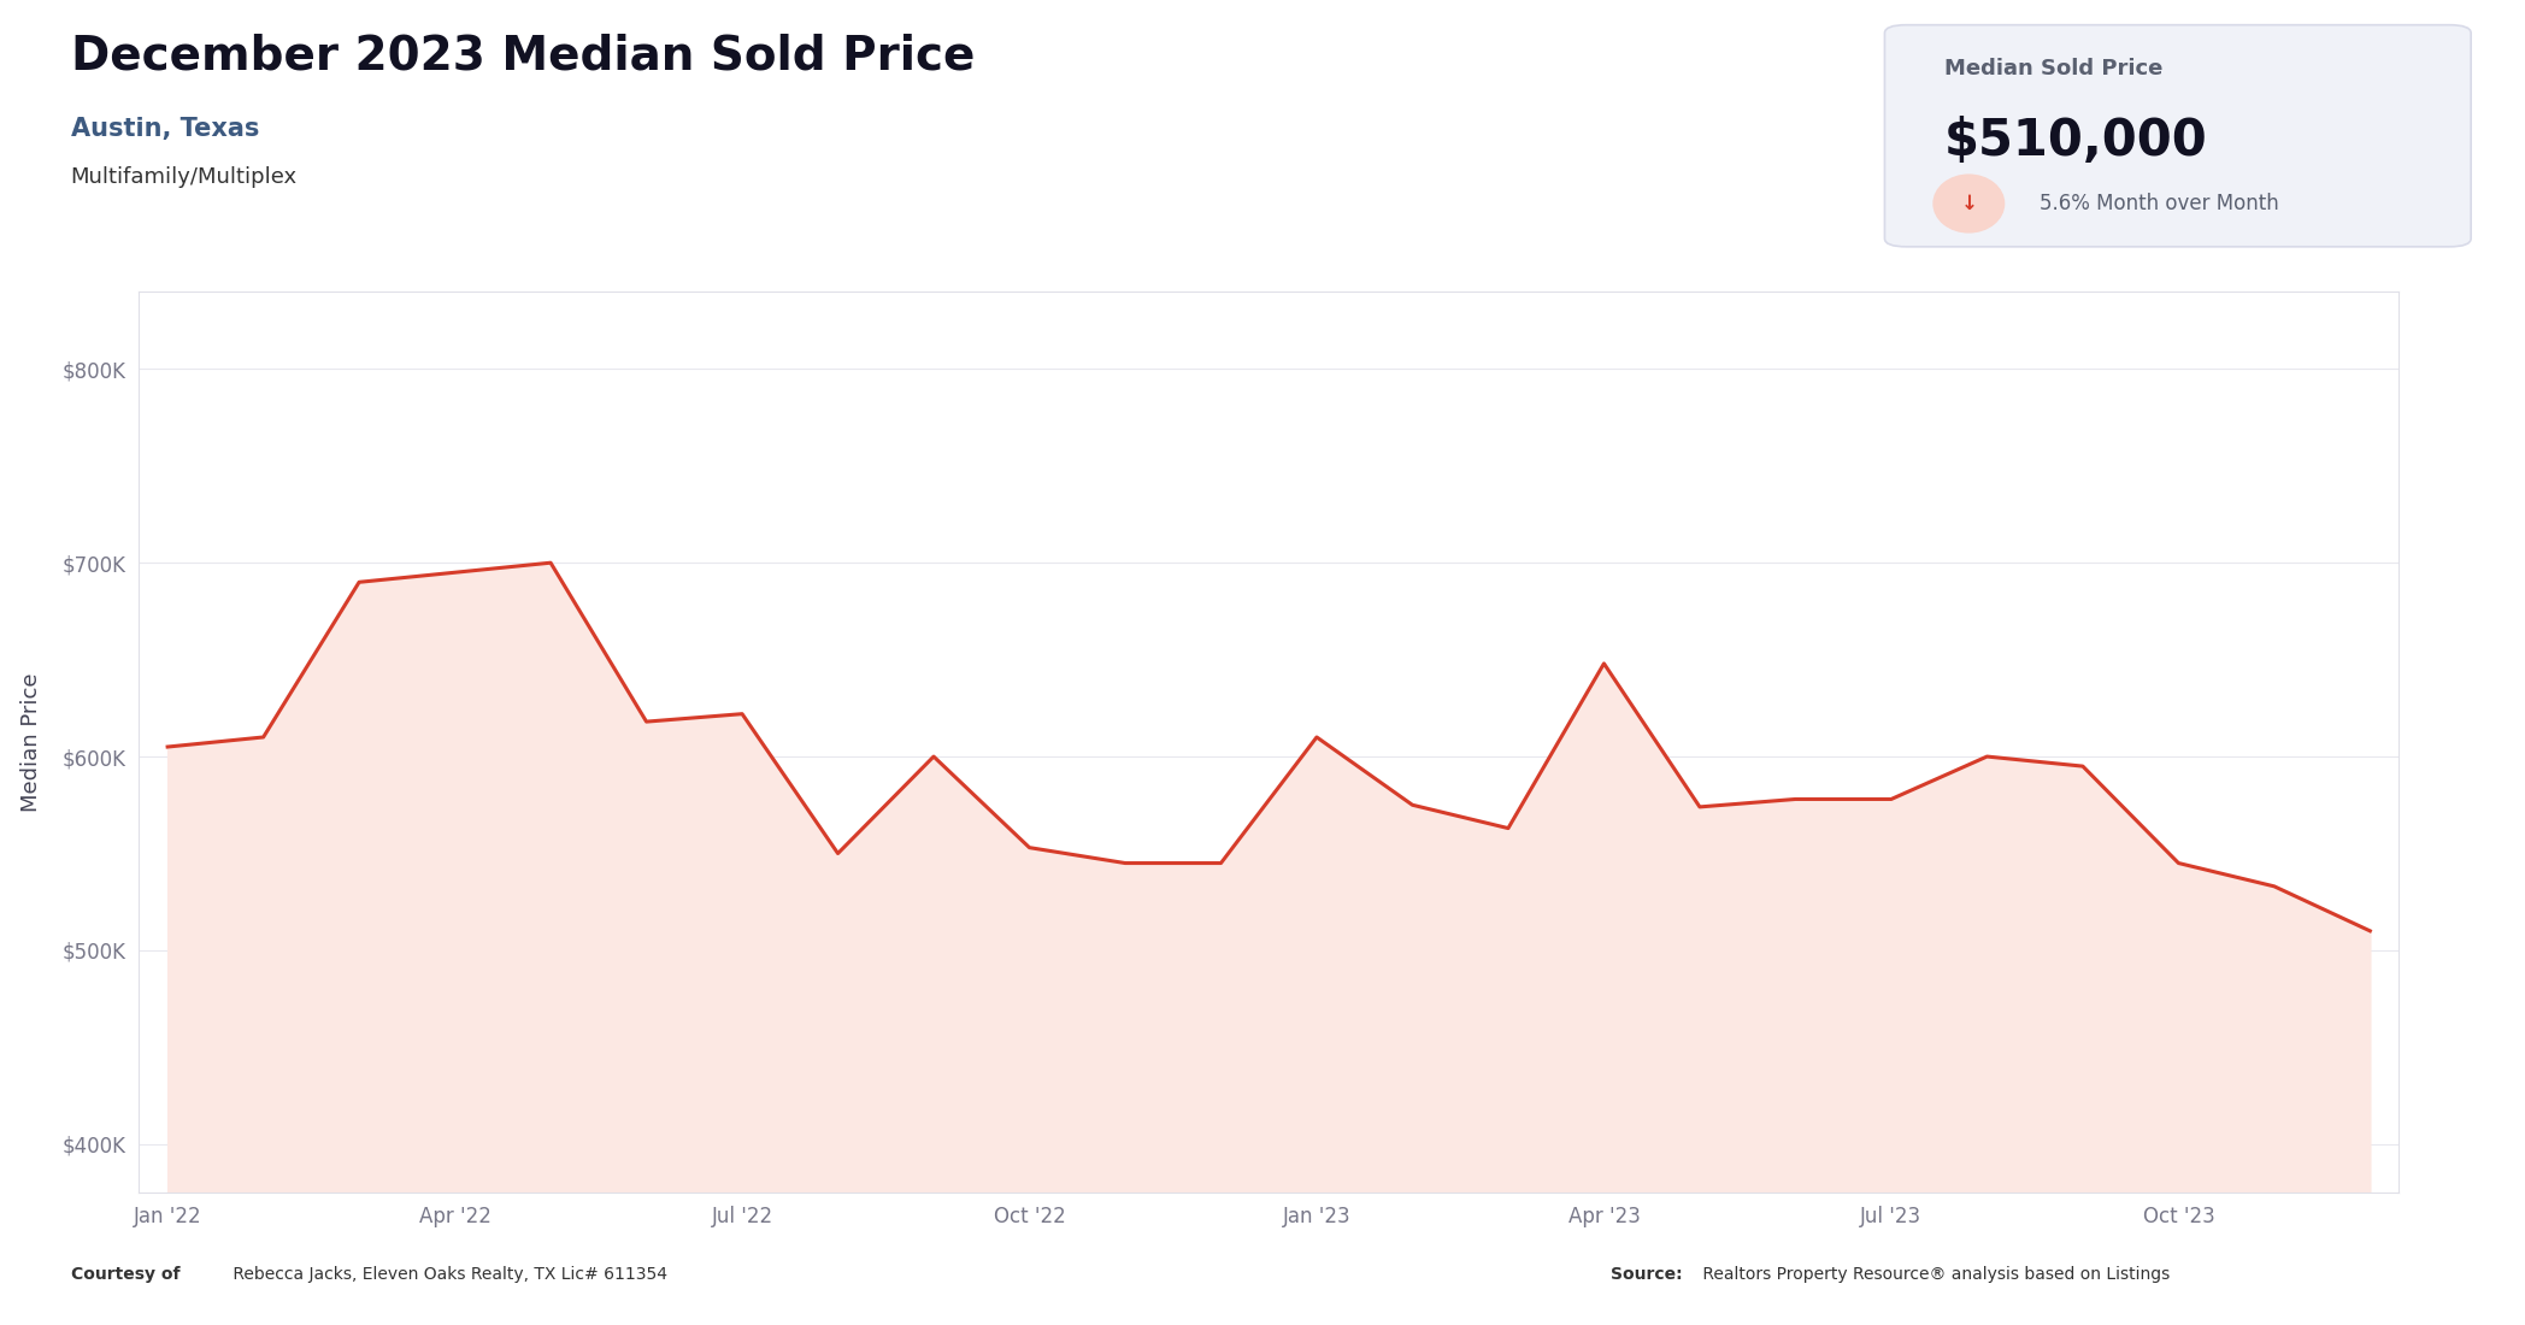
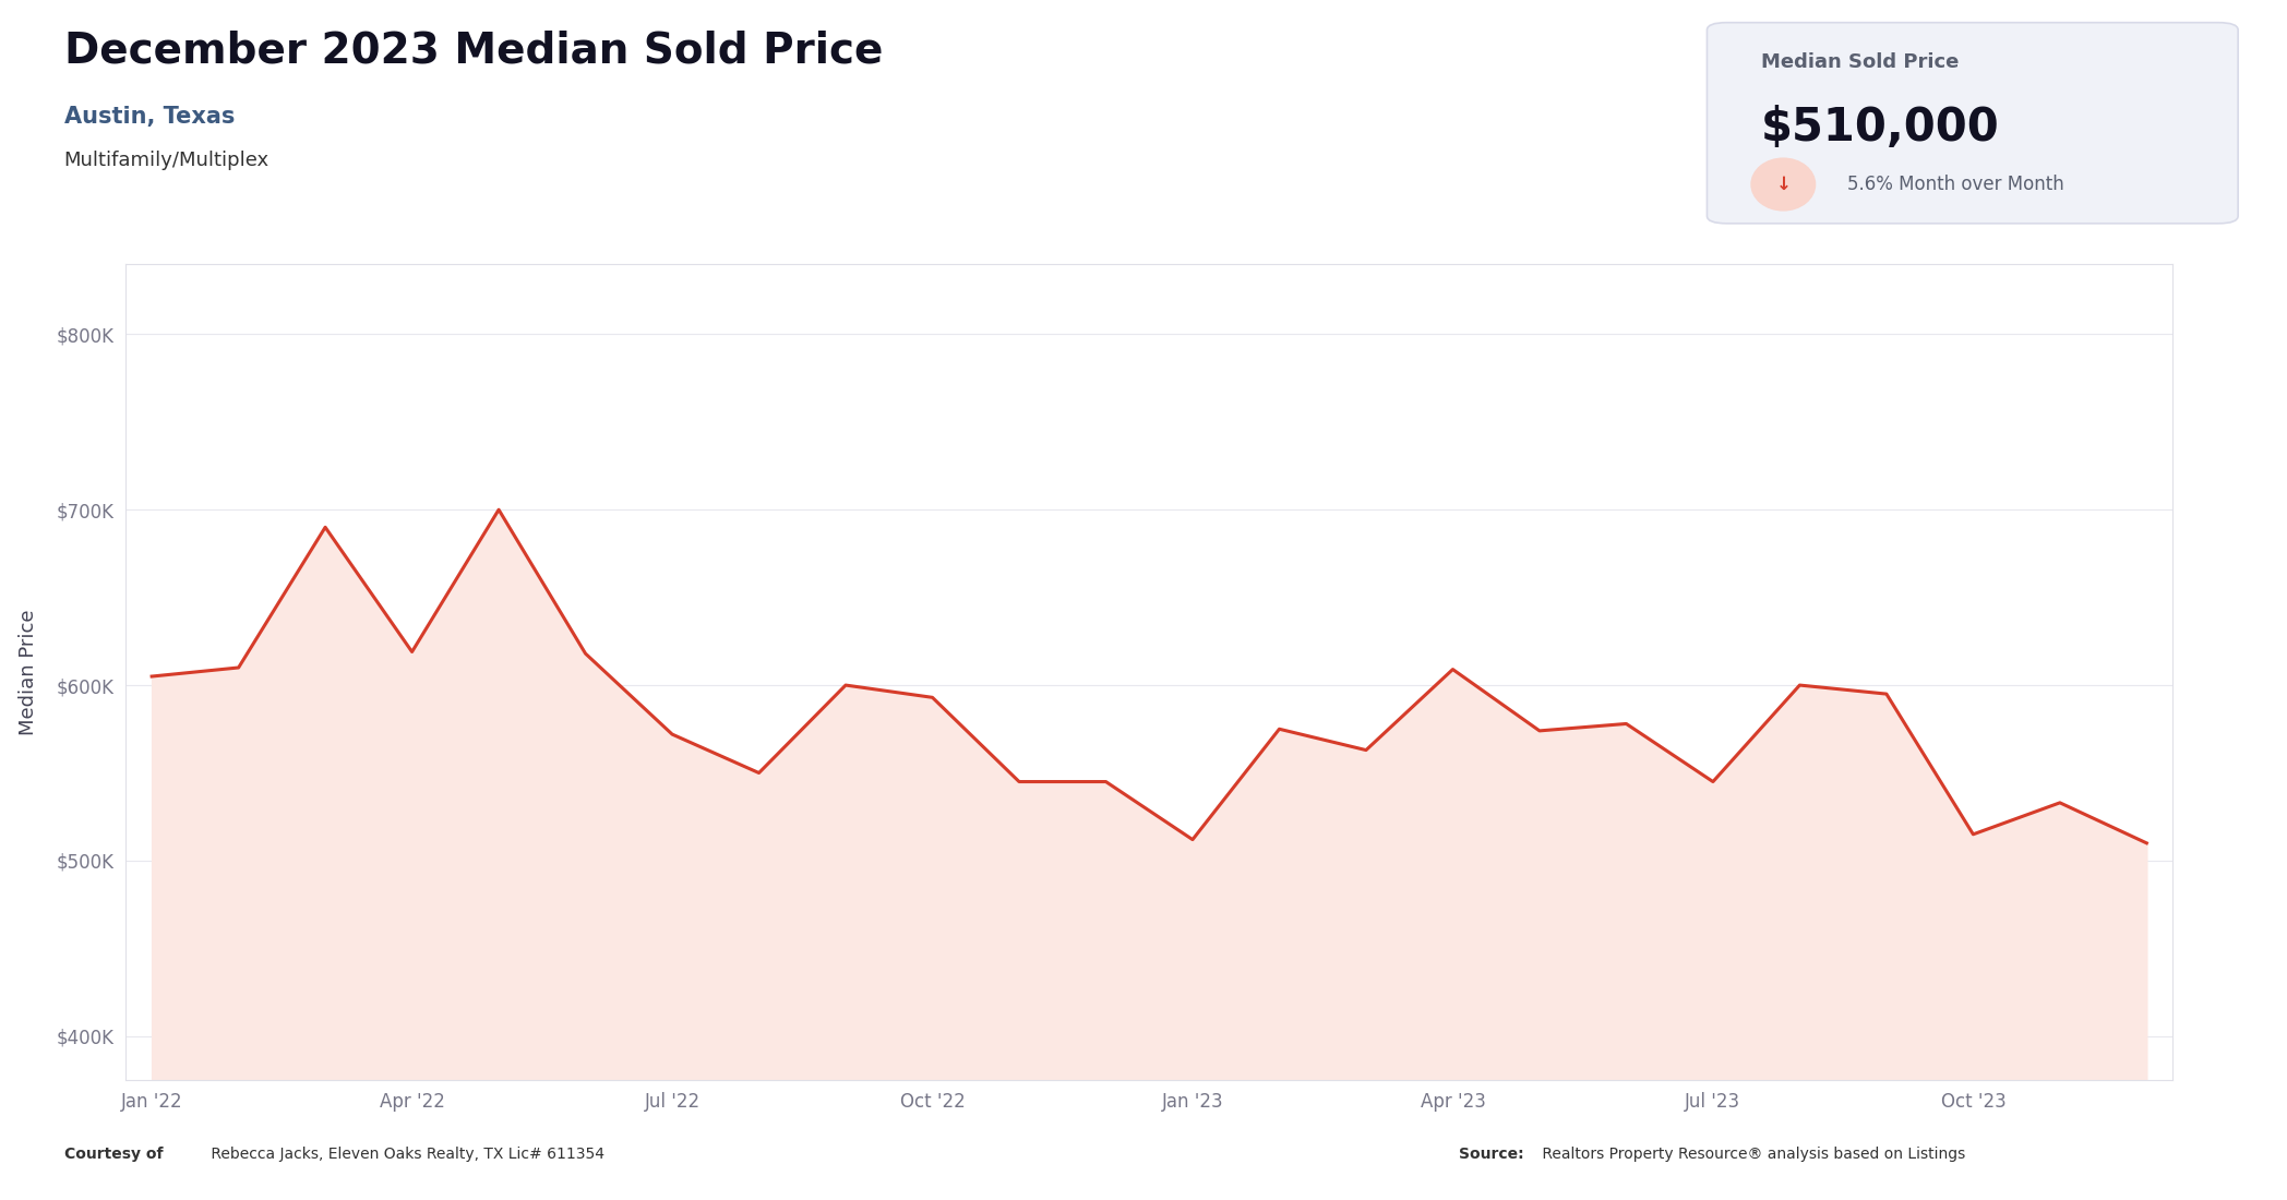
Apr '22: $695K -> $619K
Jul '22: $622K -> $572K
Oct '22: $553K -> $593K
Jan '23: $610K -> $512K
Apr '23: $648K -> $609K
Jul '23: $578K -> $545K
Oct '23: $545K -> $515K
